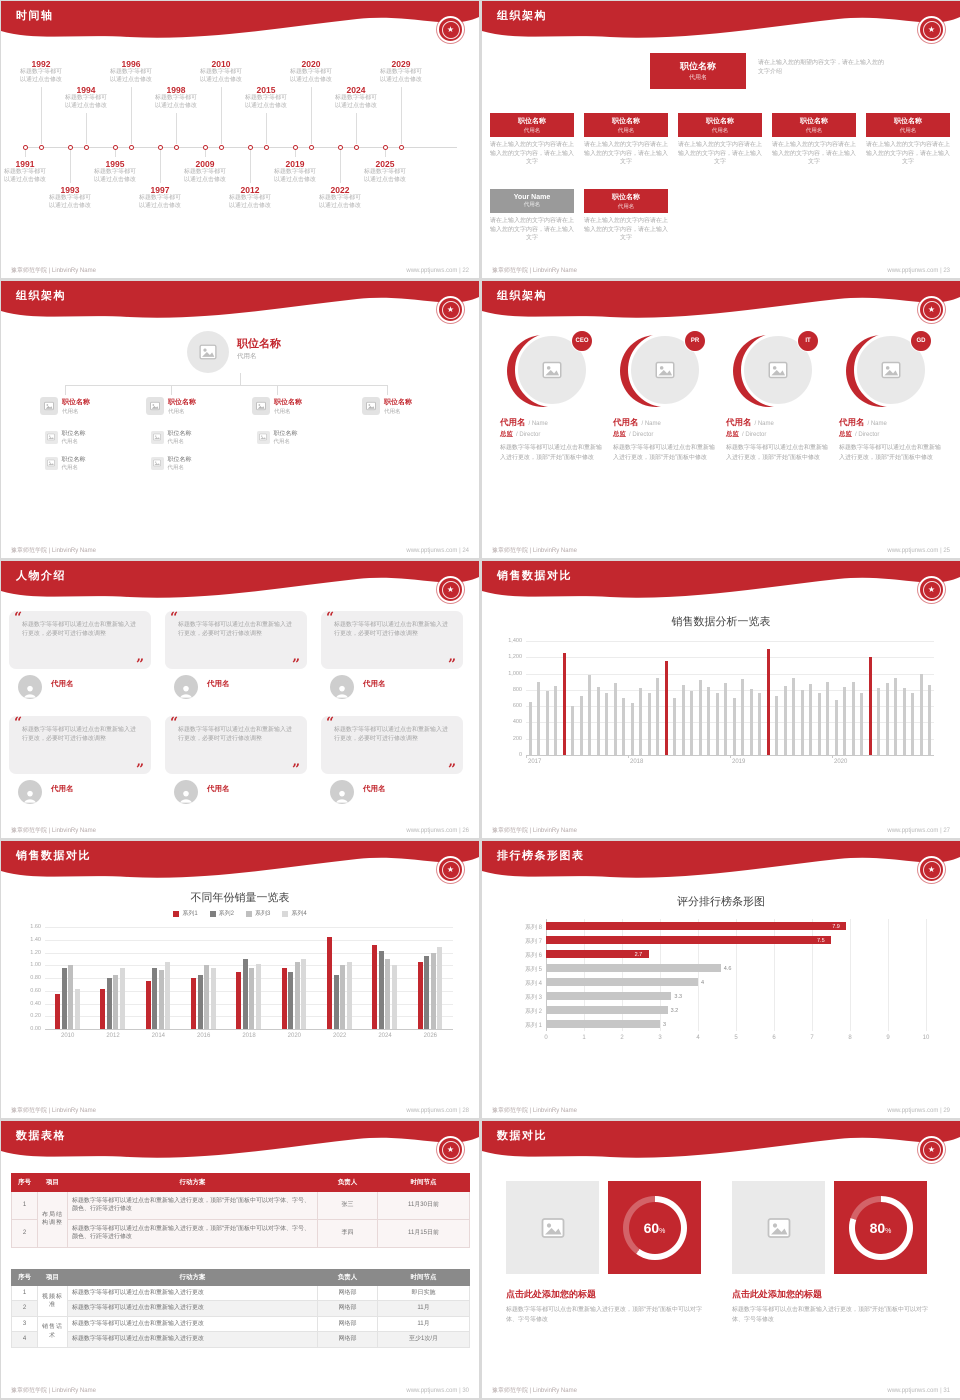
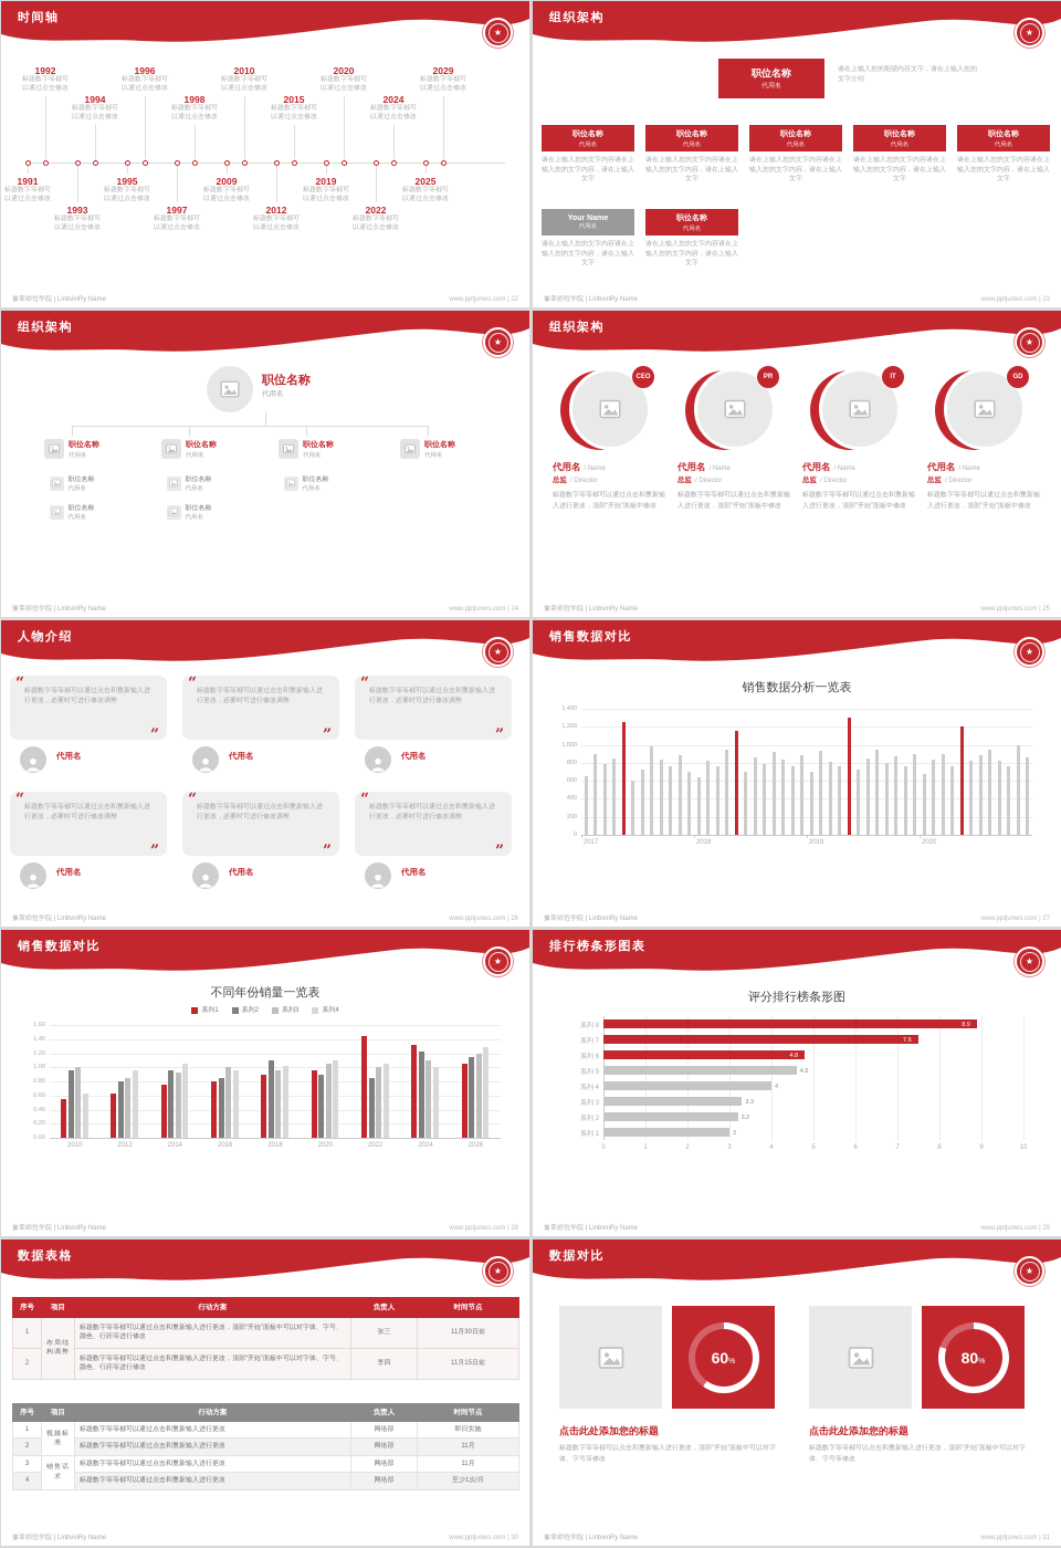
评分排行榜条形图/系列 8: 7.9 -> 8.9
评分排行榜条形图/系列 6: 2.7 -> 4.8
